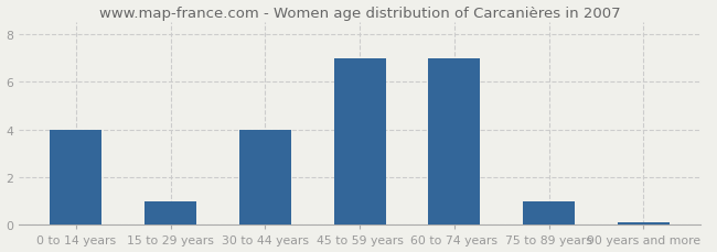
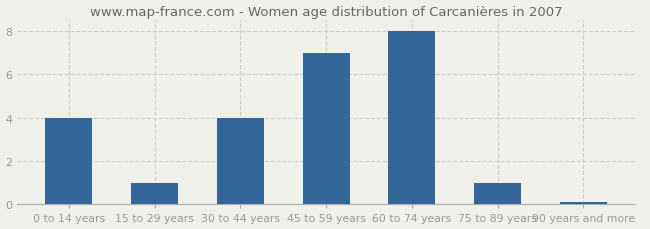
60 to 74 years: 7.00 -> 8.00
